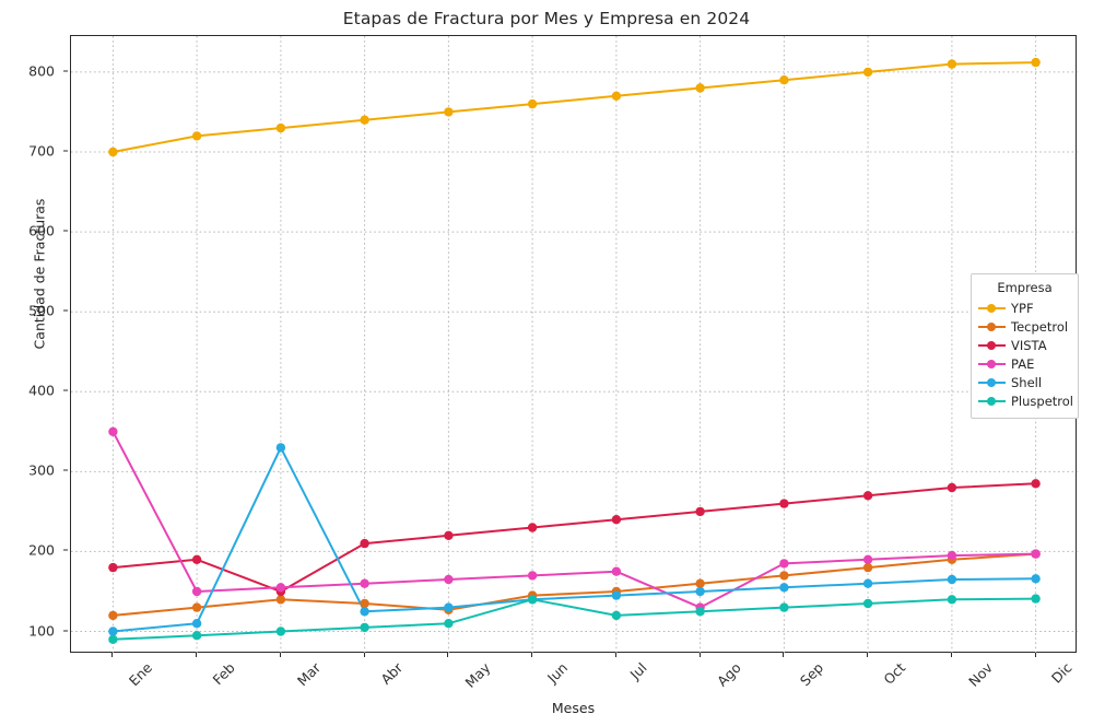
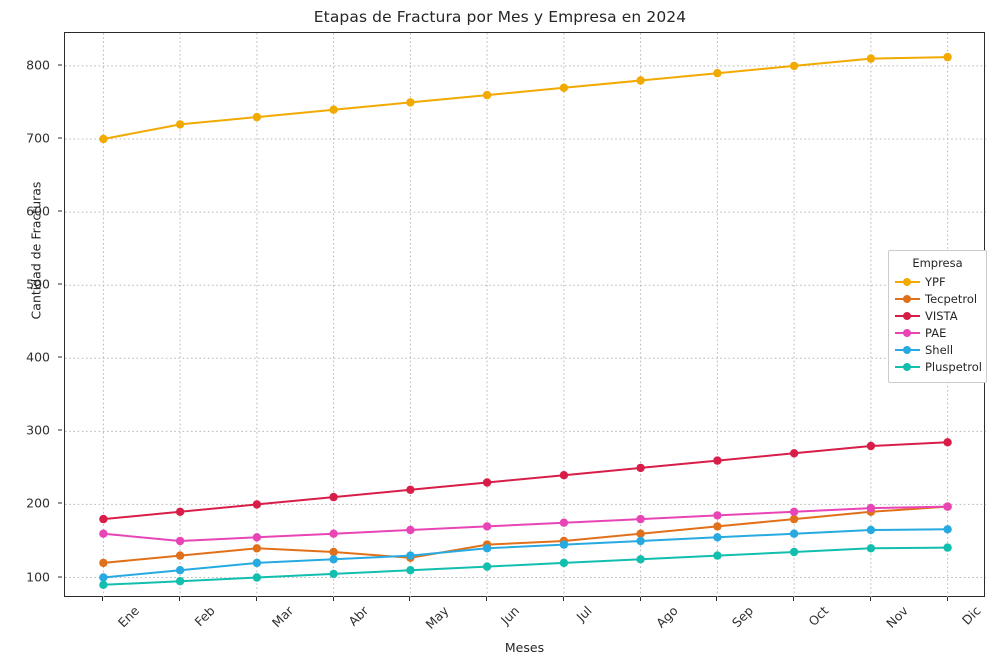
PAE/Ene: 350 -> 160
VISTA/Mar: 150 -> 200
Shell/Mar: 330 -> 120
Pluspetrol/Jun: 140 -> 120
PAE/Ago: 130 -> 180
